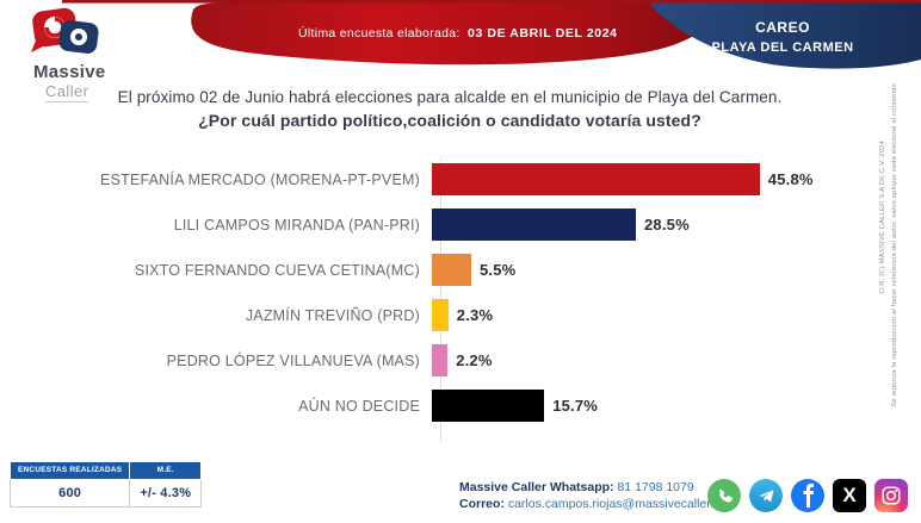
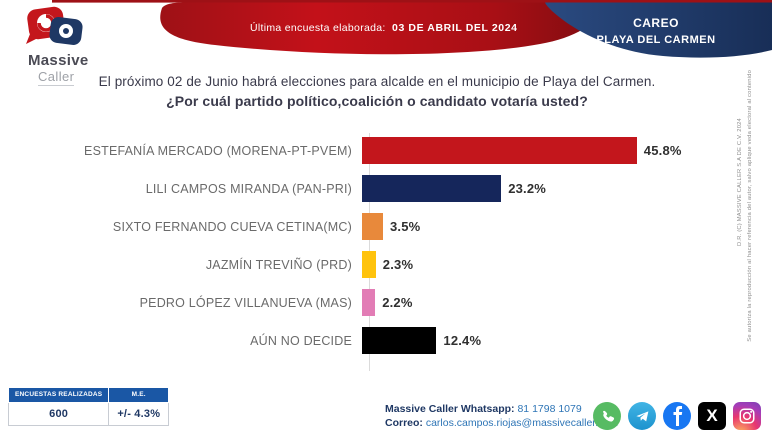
LILI CAMPOS MIRANDA (PAN-PRI): 28.5% -> 23.2%
SIXTO FERNANDO CUEVA CETINA(MC): 5.5% -> 3.5%
AÚN NO DECIDE: 15.7% -> 12.4%
